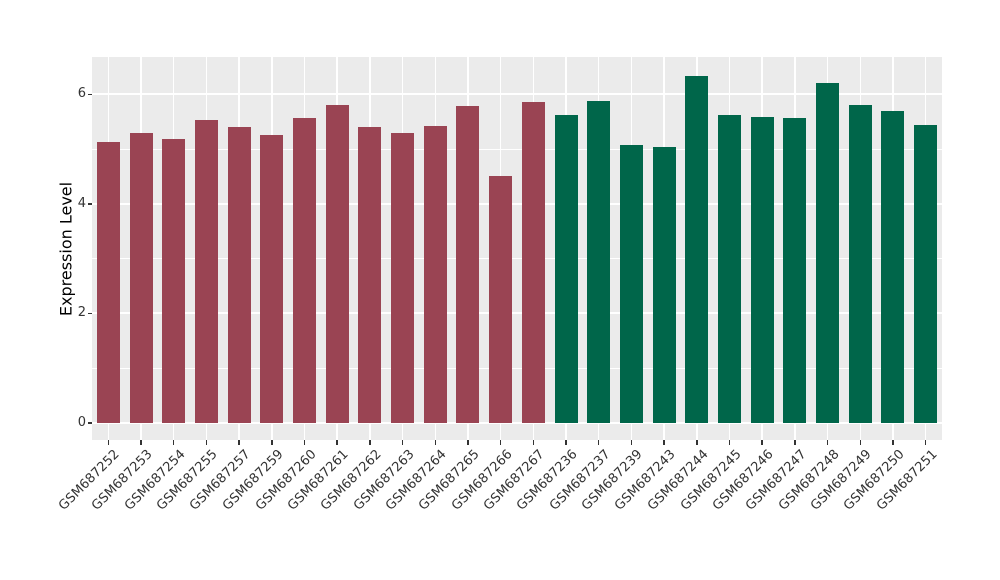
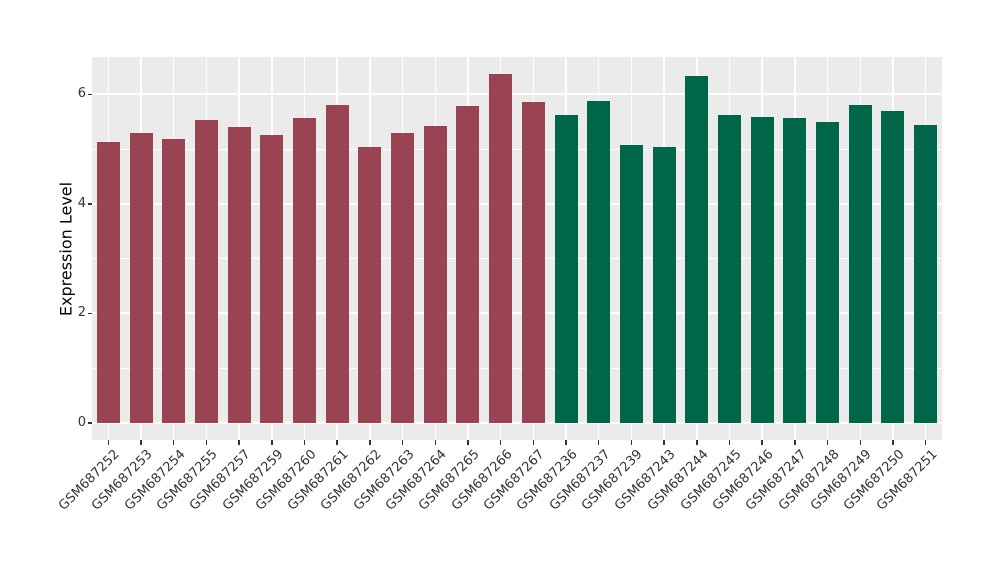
GSM687262: 5.4 -> 5.0
GSM687266: 4.5 -> 6.4
GSM687248: 6.2 -> 5.5
